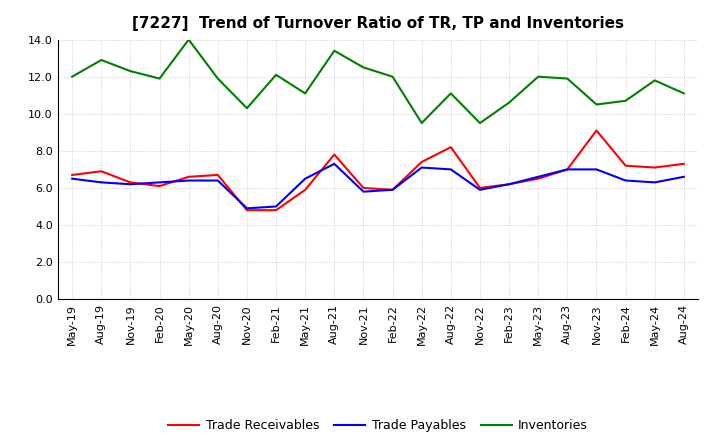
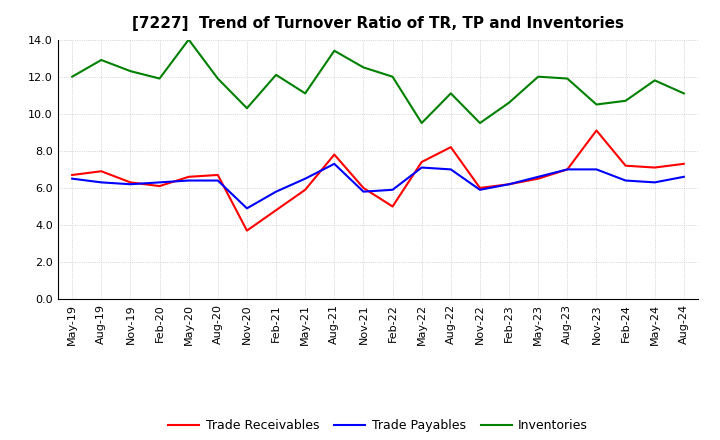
Trade Receivables/Nov-20: 4.8 -> 3.7
Trade Payables/Feb-21: 5.0 -> 5.8
Trade Receivables/Feb-22: 5.9 -> 5.0
